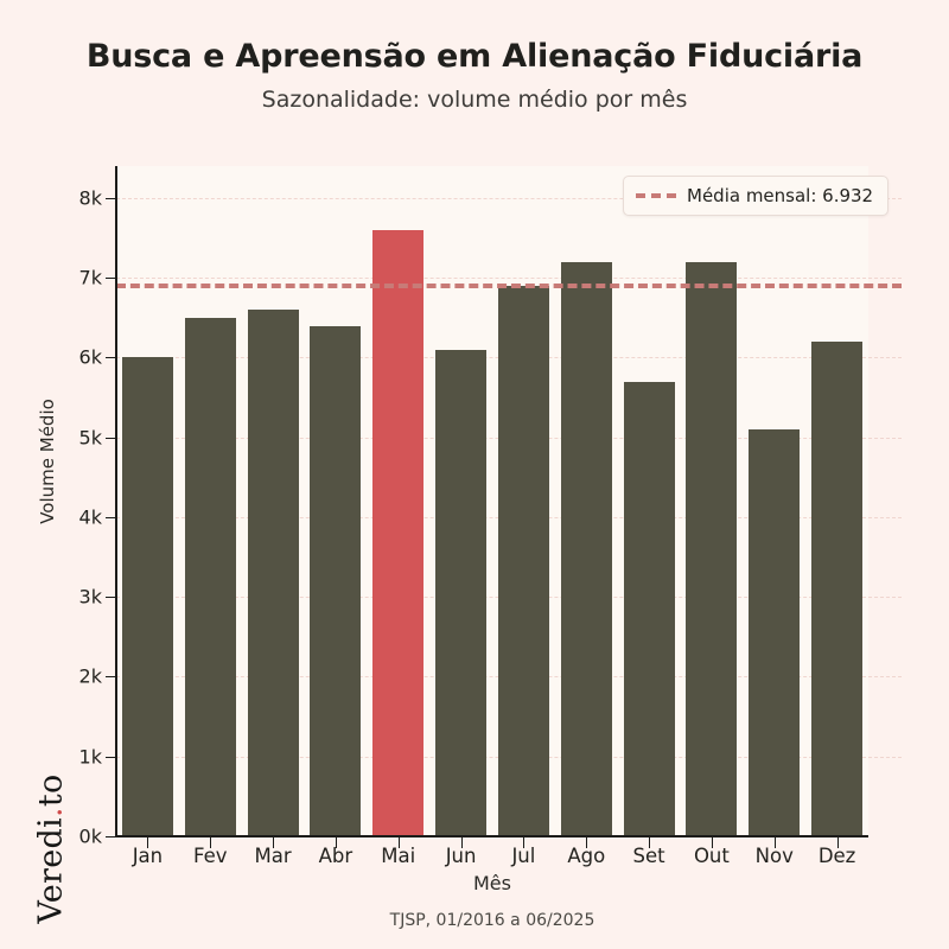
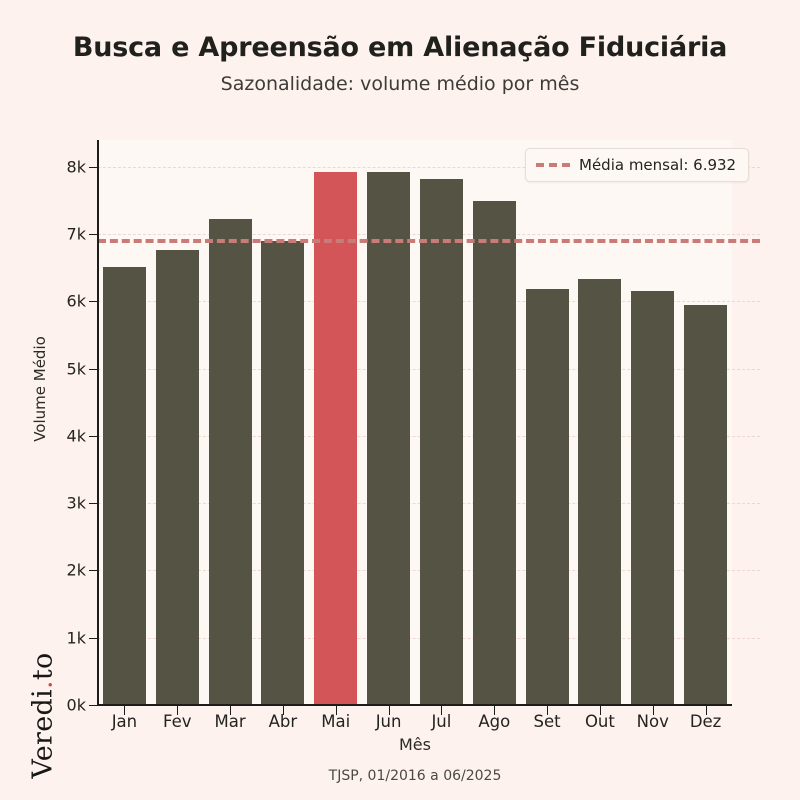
Jan: 6.0k -> 6.5k
Fev: 6.5k -> 6.8k
Mar: 6.6k -> 7.2k
Abr: 6.4k -> 6.9k
Mai: 7.6k -> 7.9k
Jun: 6.1k -> 7.9k
Jul: 6.9k -> 7.8k
Ago: 7.2k -> 7.5k
Set: 5.7k -> 6.2k
Out: 7.2k -> 6.3k
Nov: 5.1k -> 6.2k
Dez: 6.2k -> 5.9k
